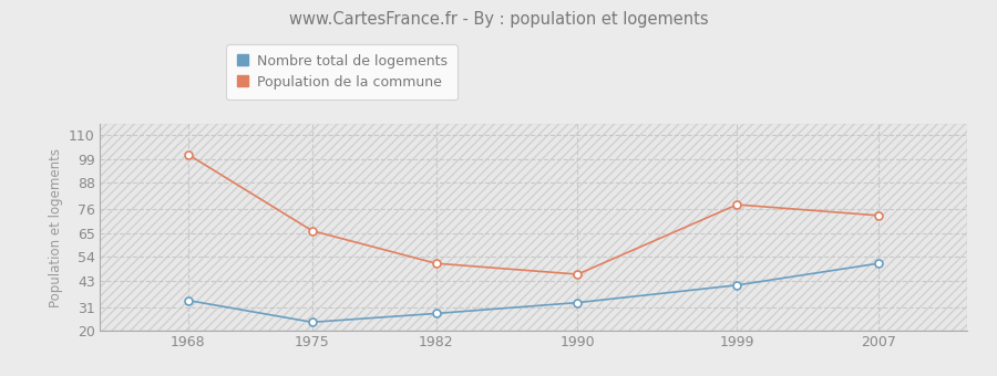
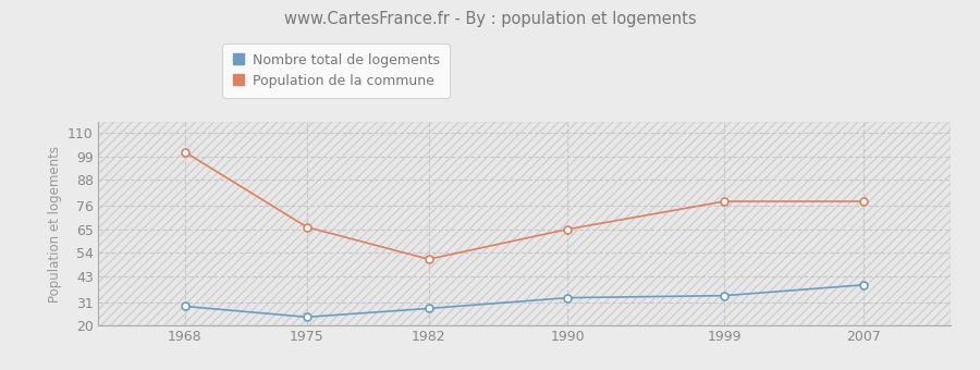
Nombre total de logements/1968: 34 -> 29
Population de la commune/1990: 46 -> 65
Nombre total de logements/1999: 41 -> 34
Nombre total de logements/2007: 51 -> 39
Population de la commune/2007: 73 -> 78
